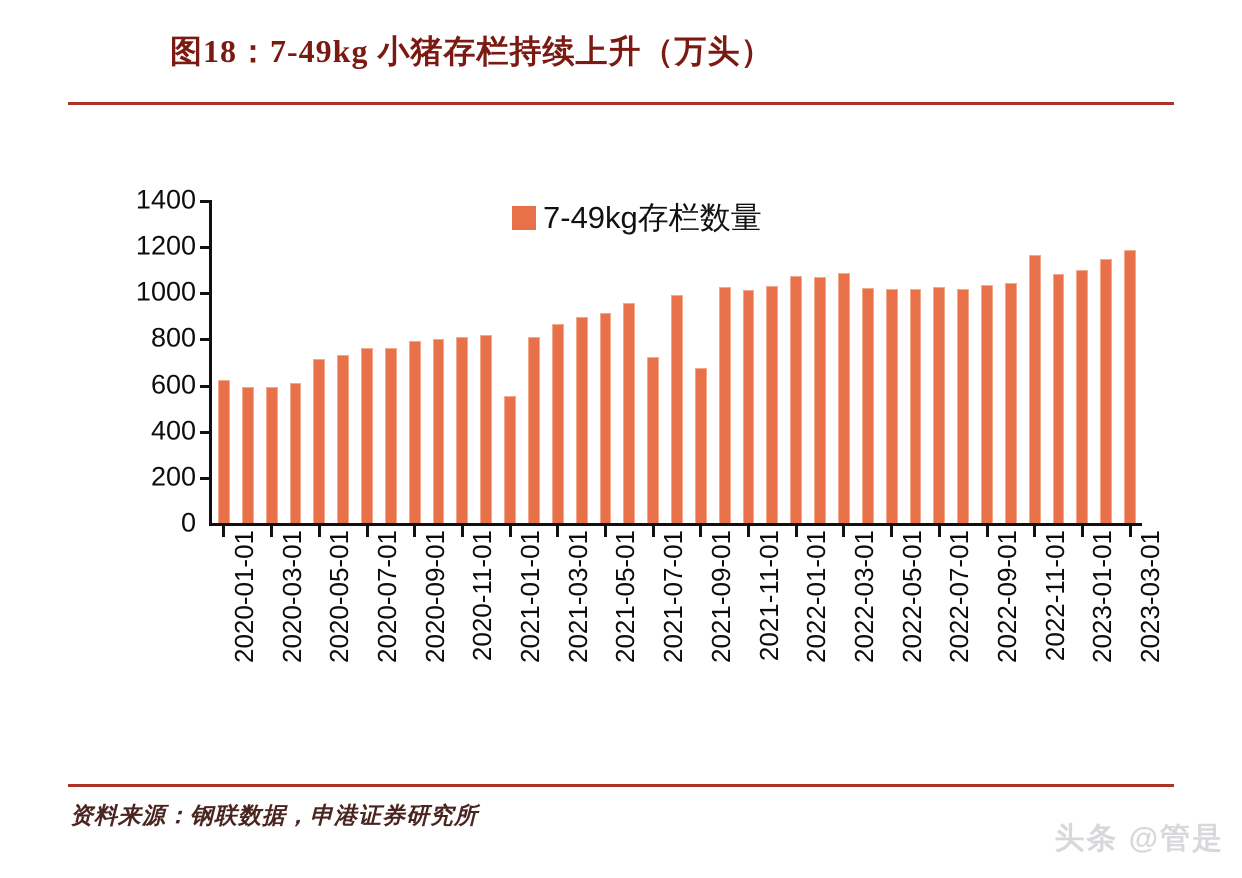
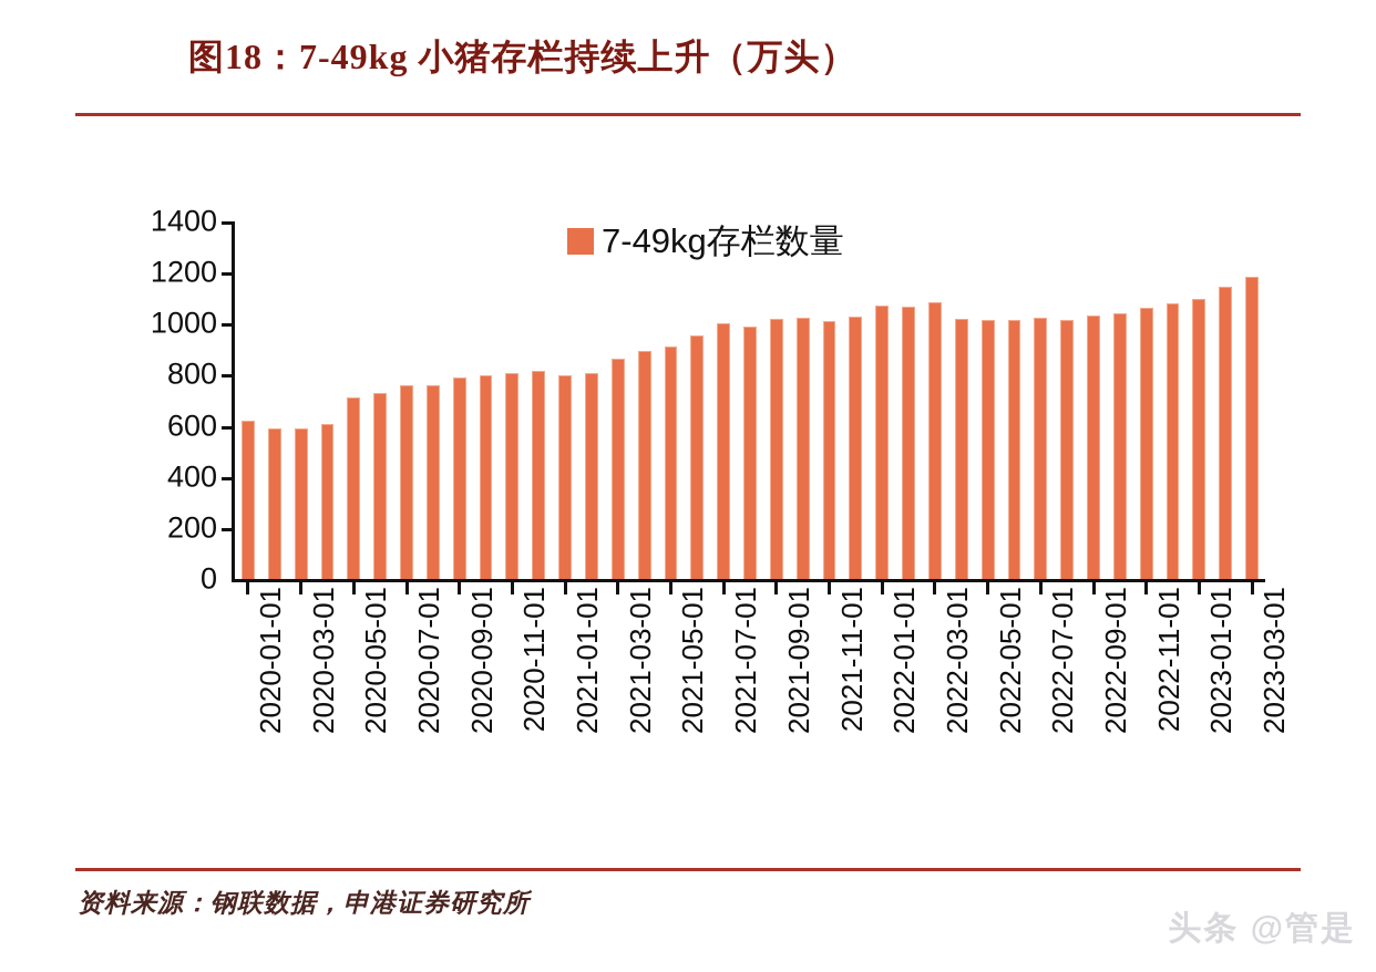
2021-01-01: 550 -> 800
2021-07-01: 720 -> 1000
2021-09-01: 670 -> 1020
2022-11-01: 1160 -> 1060
